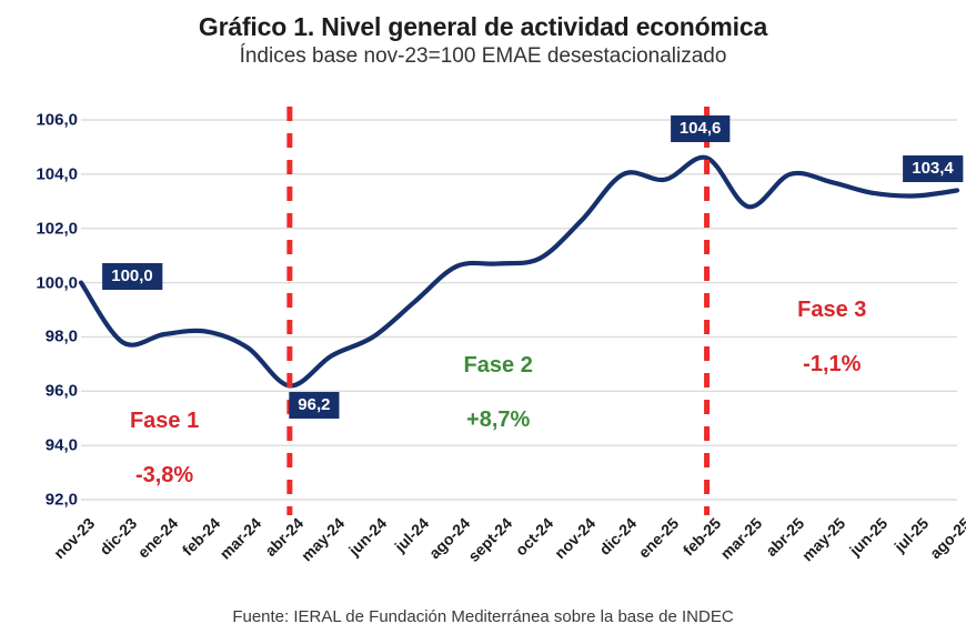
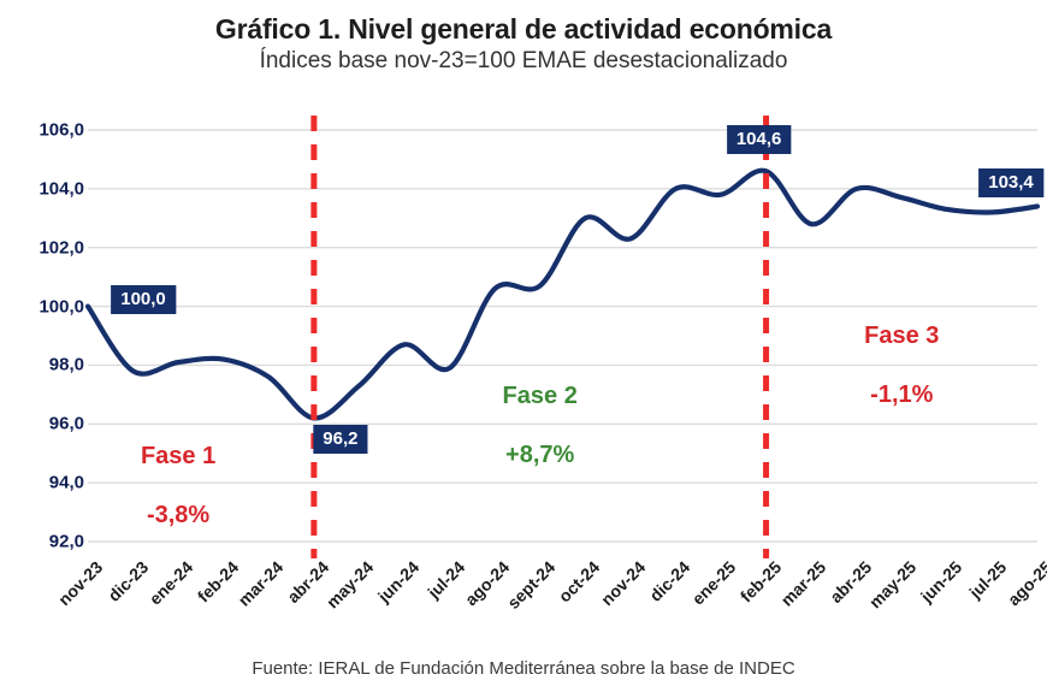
jun-24: 98,0 -> 98,7
jul-24: 99,3 -> 97,9
oct-24: 100,9 -> 103,0
